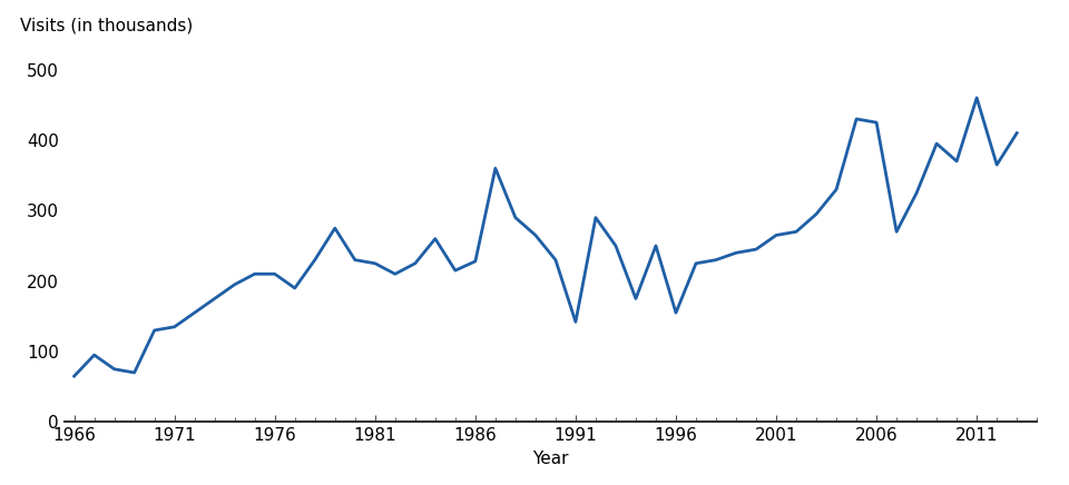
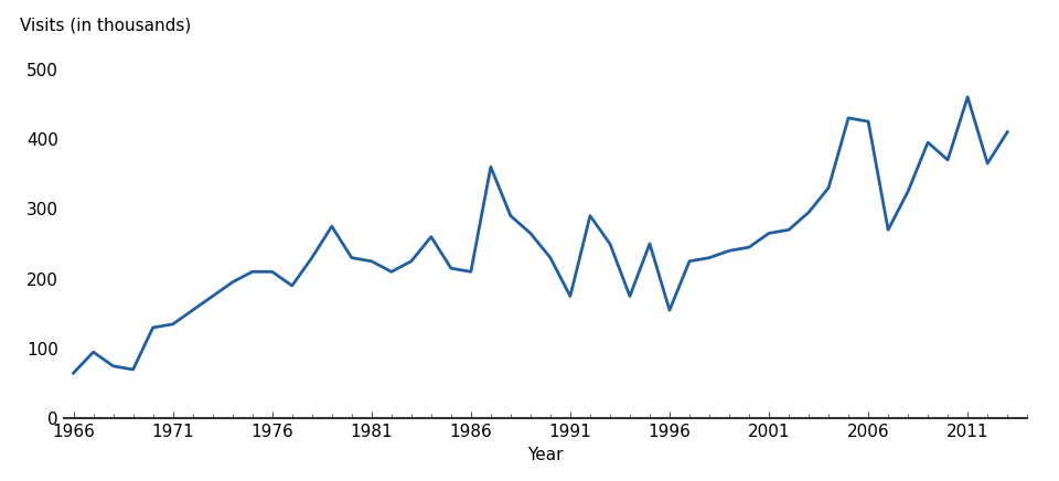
1986: 228 -> 210
1991: 142 -> 175
